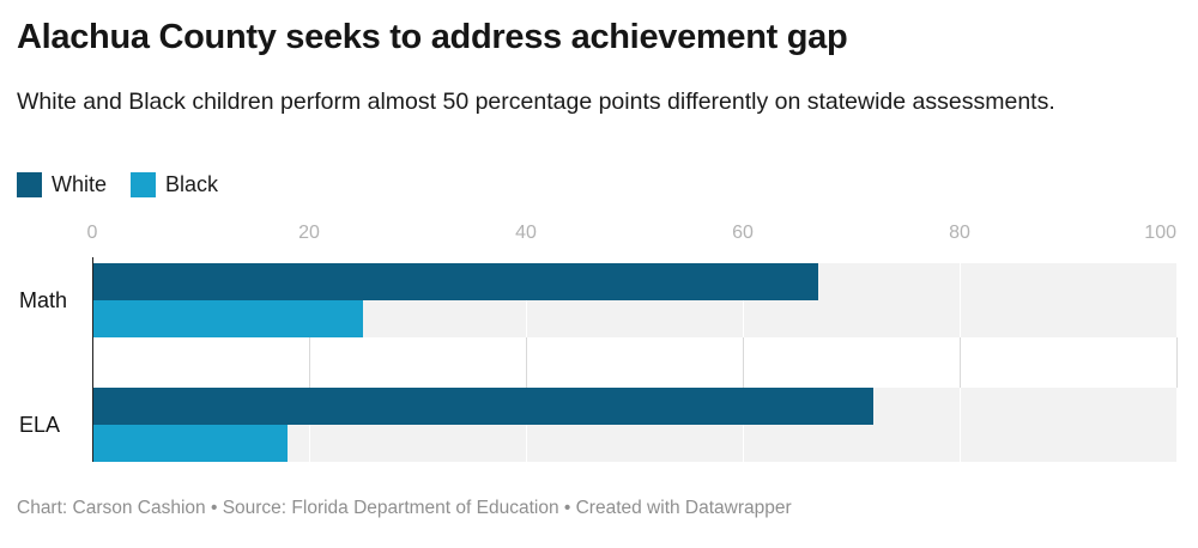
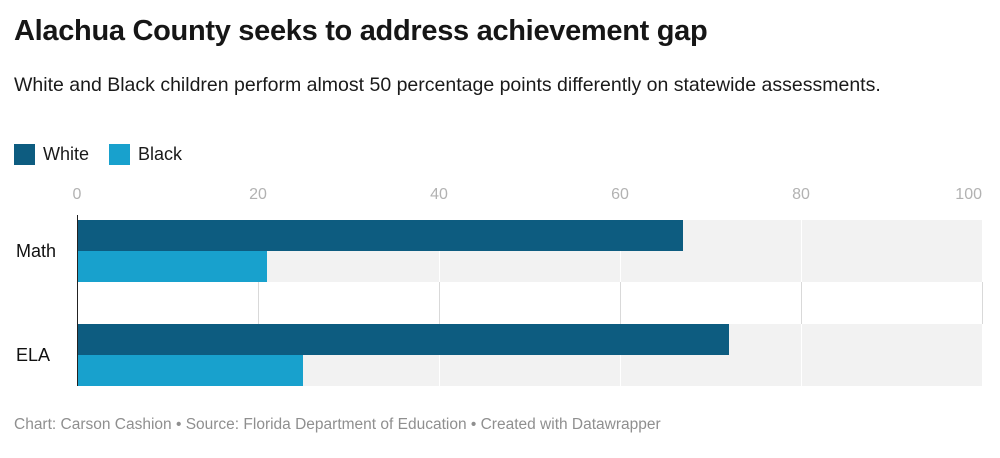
Black/Math: 25 -> 21
Black/ELA: 18 -> 25
